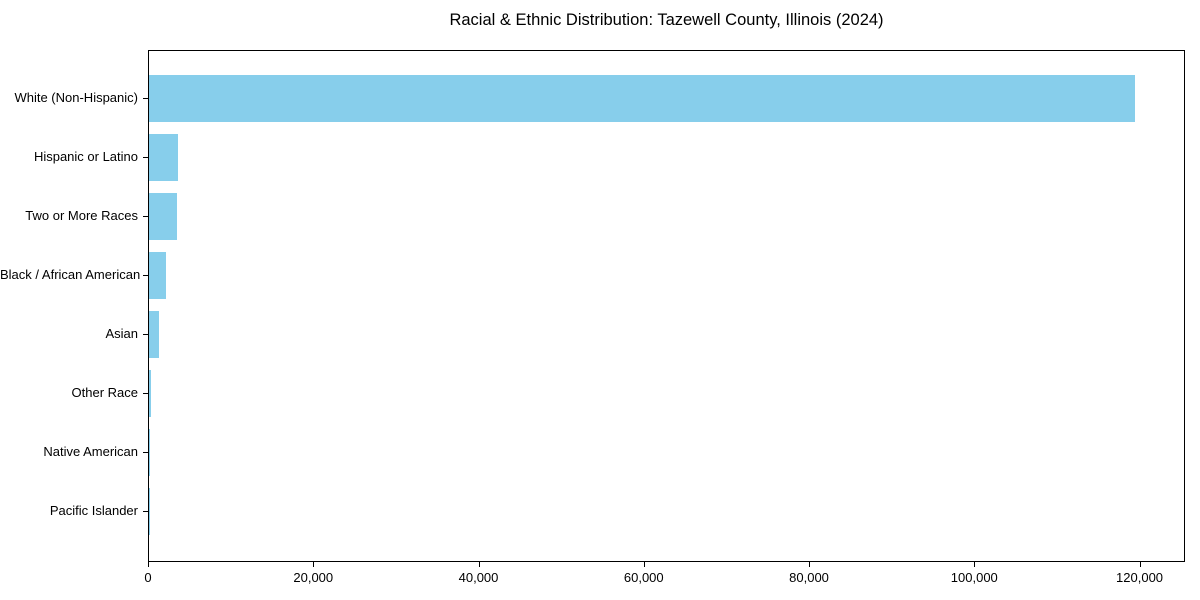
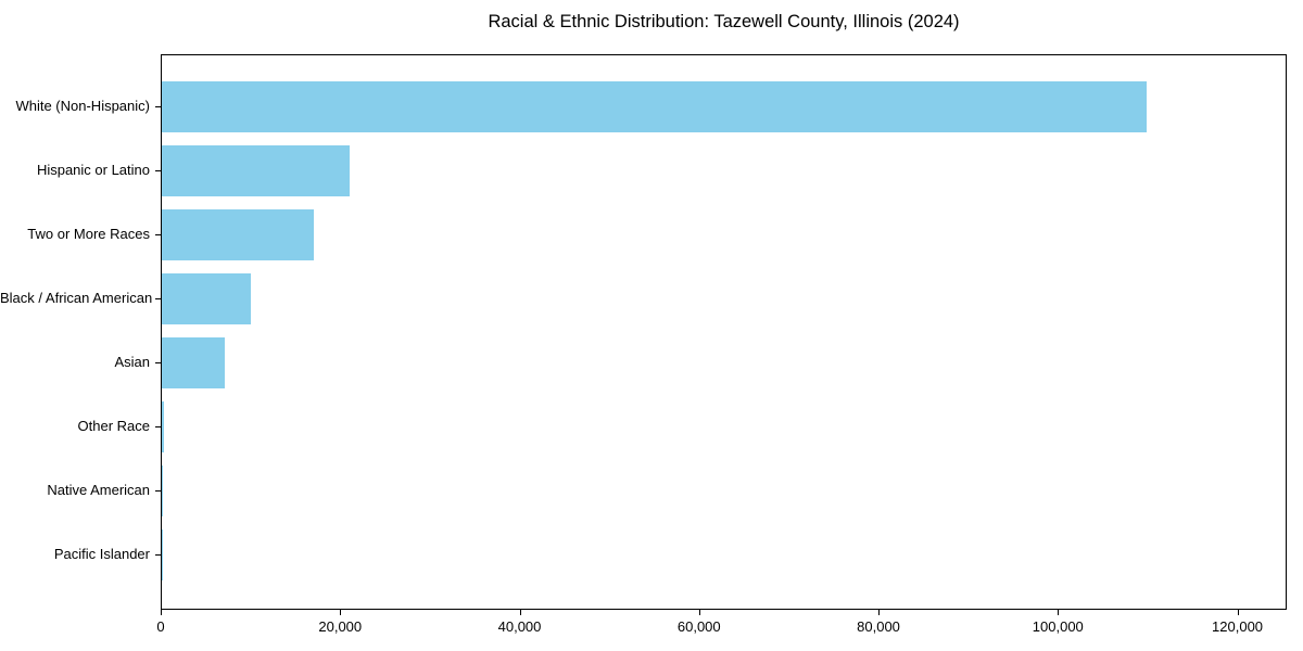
White (Non-Hispanic): 120000 -> 110000
Hispanic or Latino: 4000 -> 21000
Two or More Races: 3000 -> 17000
Black / African American: 2000 -> 10000
Asian: 1000 -> 7000
